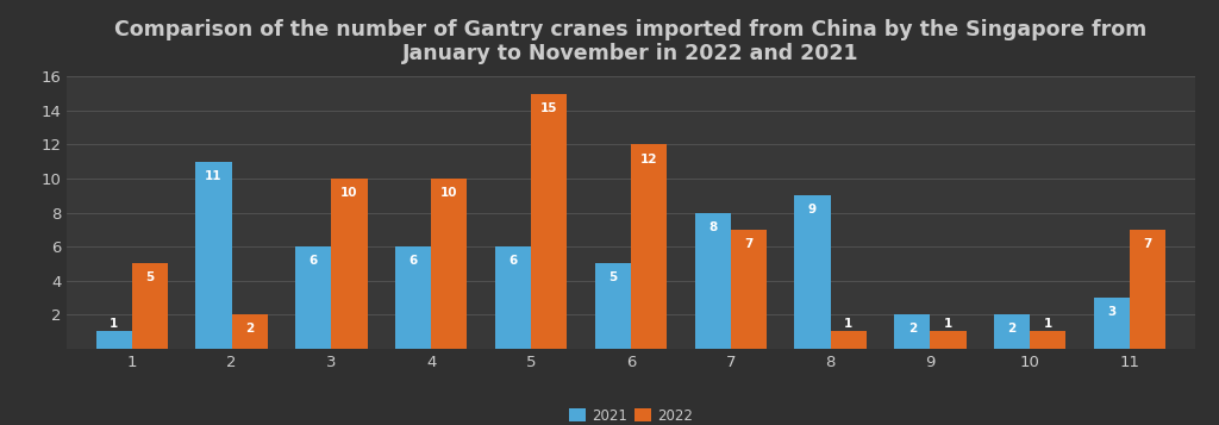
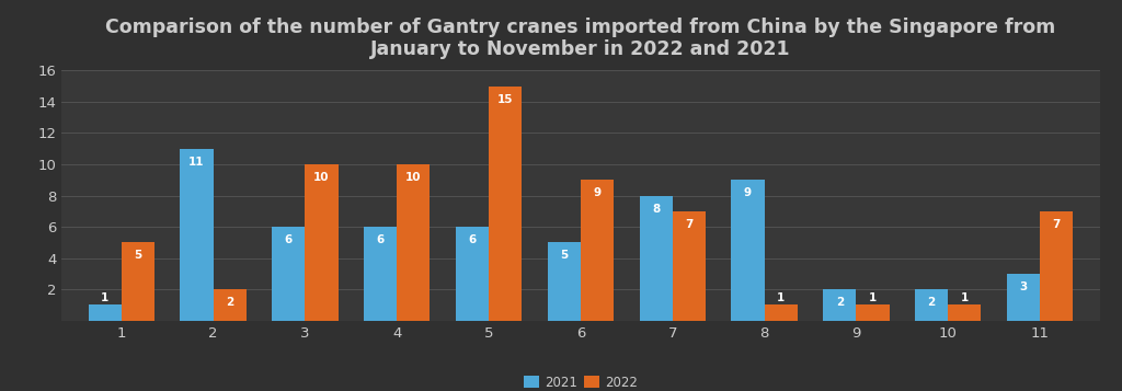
2022/6: 12 -> 9
